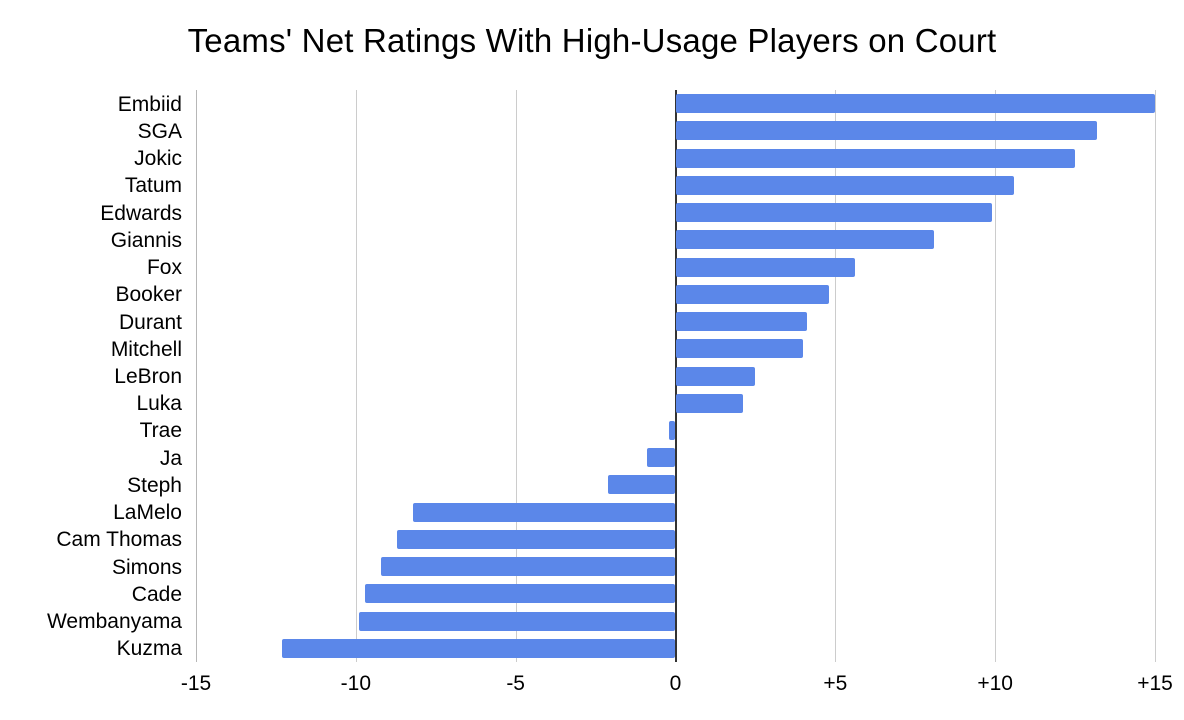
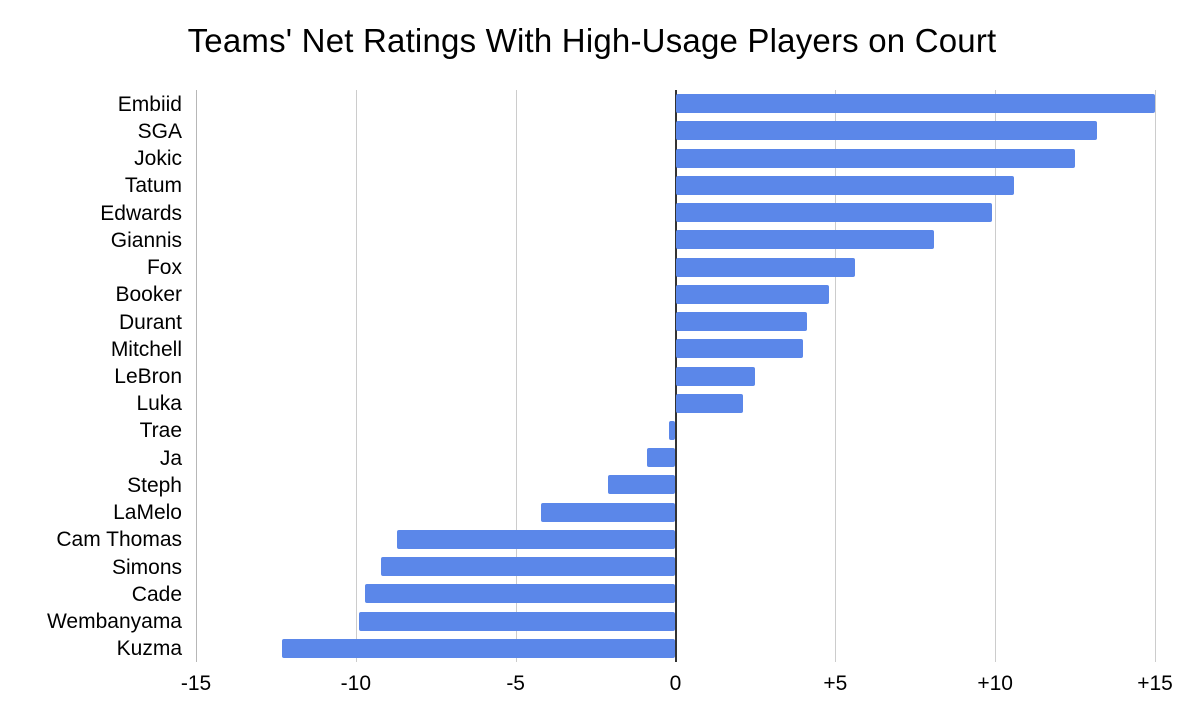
LaMelo: -8.2 -> -4.2
